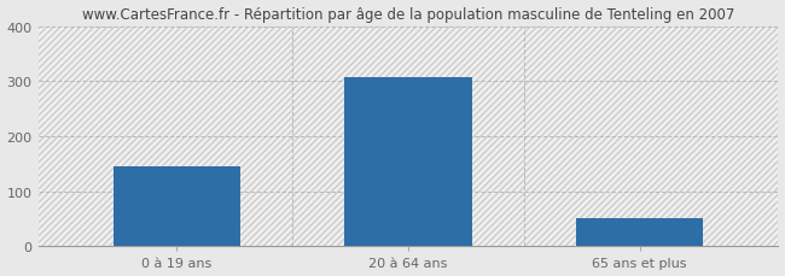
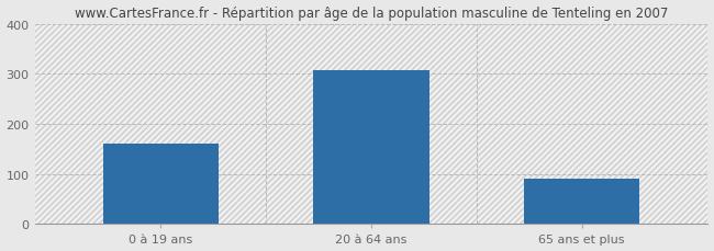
0 à 19 ans: 145 -> 160
65 ans et plus: 52 -> 90
